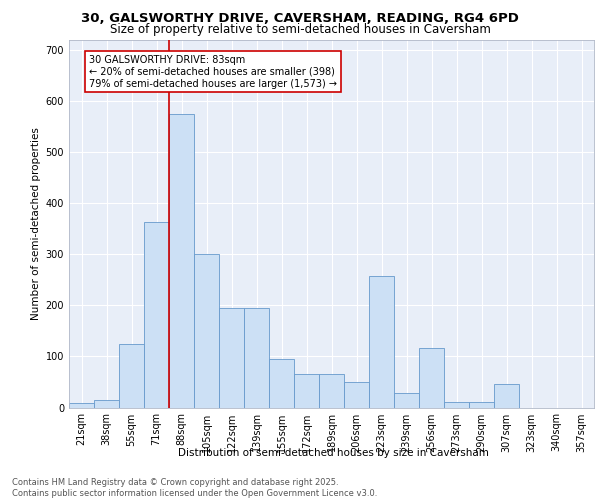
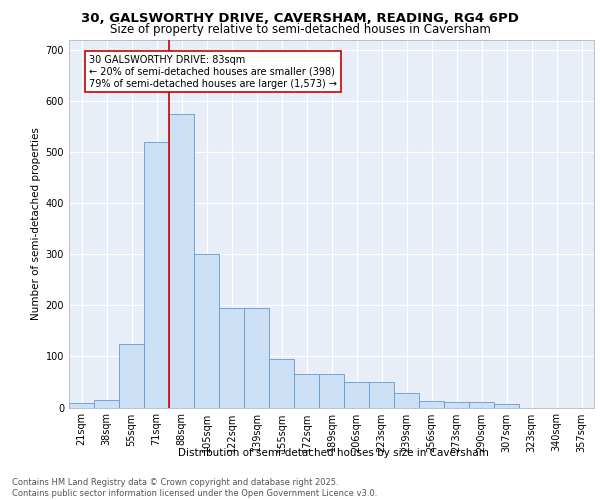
71sqm: 364 -> 520
223sqm: 258 -> 50
256sqm: 116 -> 13
307sqm: 46 -> 7
